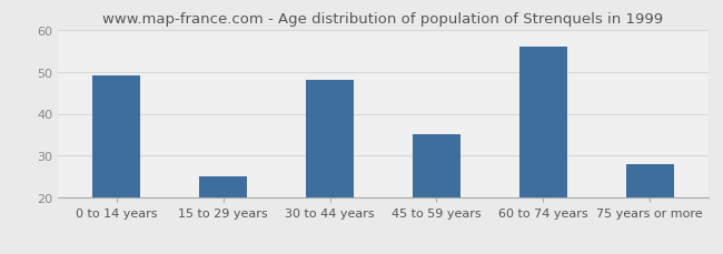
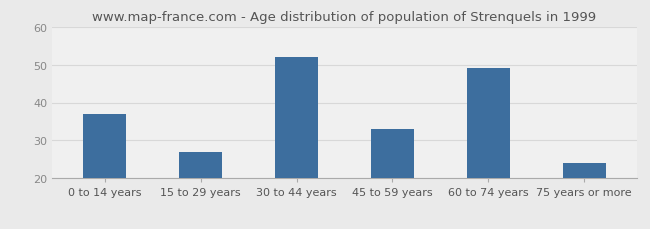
0 to 14 years: 49 -> 37
15 to 29 years: 25 -> 27
30 to 44 years: 48 -> 52
45 to 59 years: 35 -> 33
60 to 74 years: 56 -> 49
75 years or more: 28 -> 24
